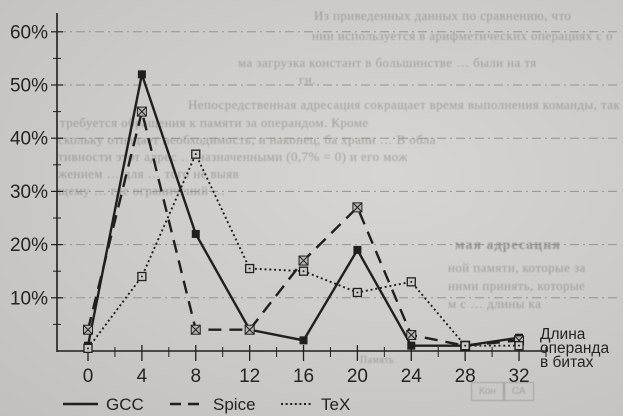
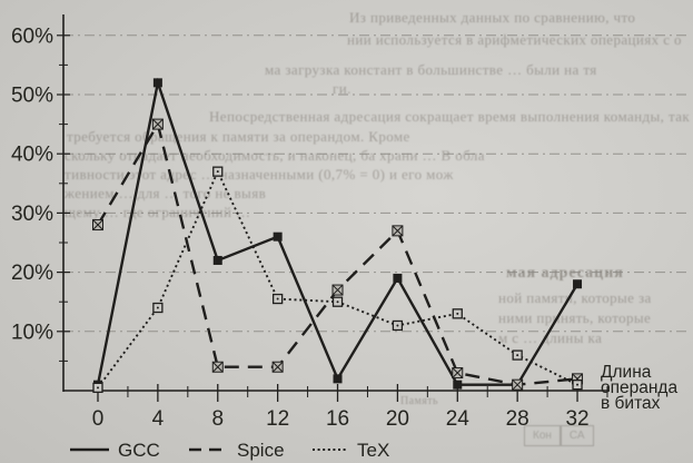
Spice/0: 4% -> 28%
GCC/12: 4% -> 26%
TeX/28: 1% -> 6%
GCC/32: 2% -> 18%
